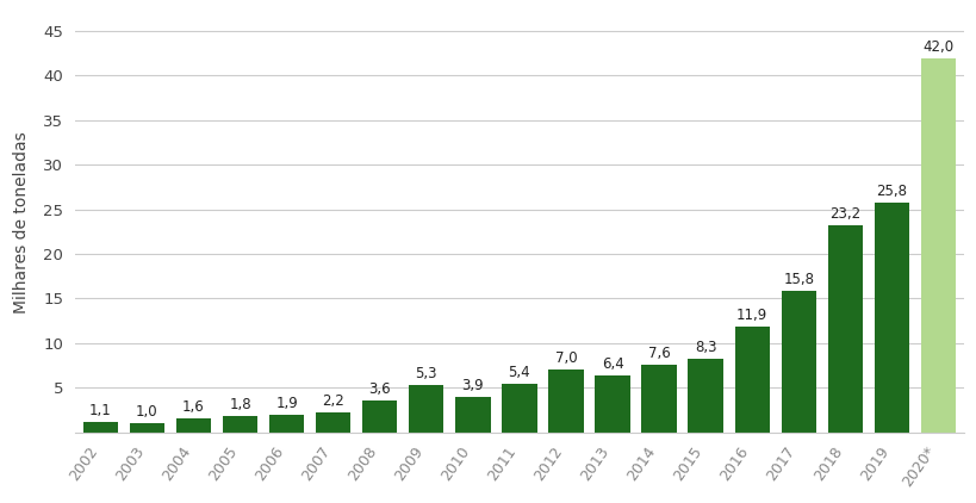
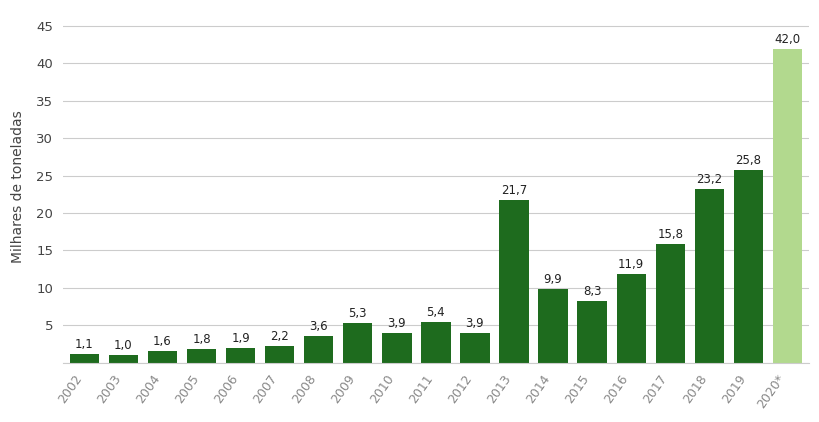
2012: 7,0 -> 3,9
2013: 6,4 -> 21,7
2014: 7,6 -> 9,9
